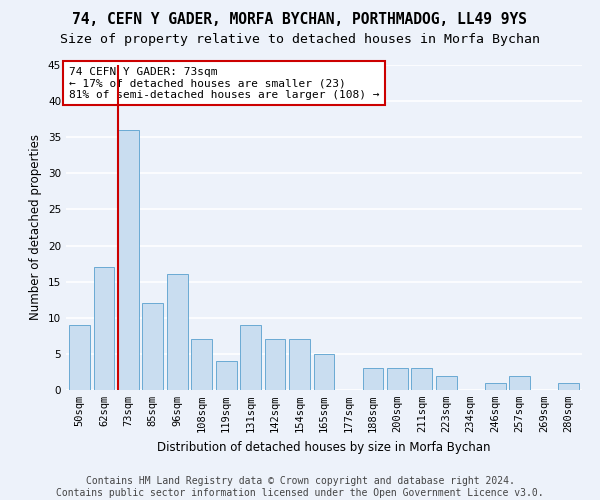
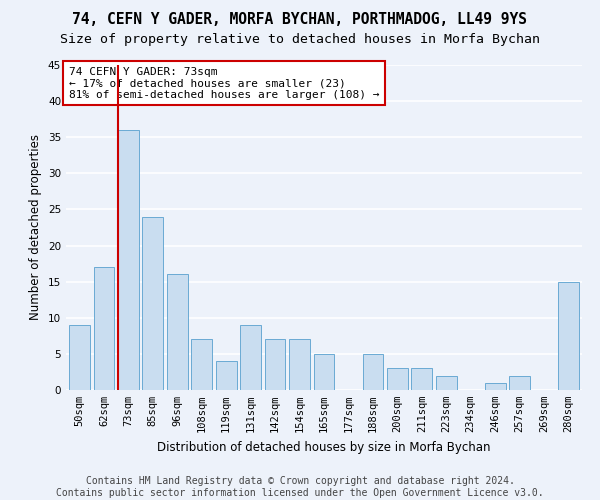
85sqm: 12 -> 24
188sqm: 3 -> 5
280sqm: 1 -> 15
